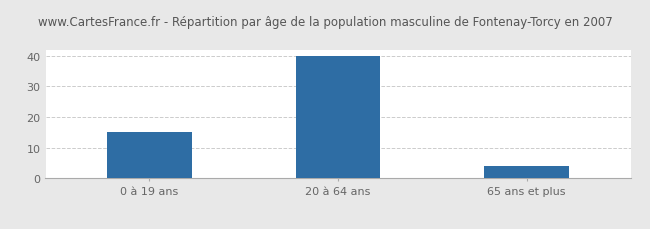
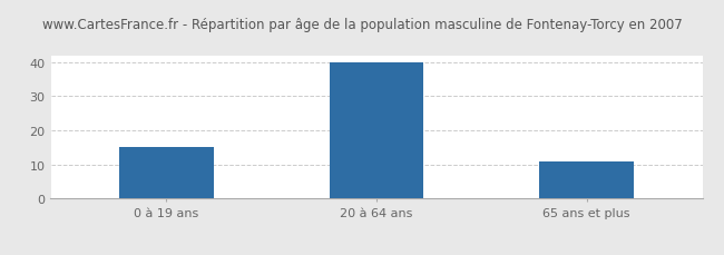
65 ans et plus: 4 -> 11
